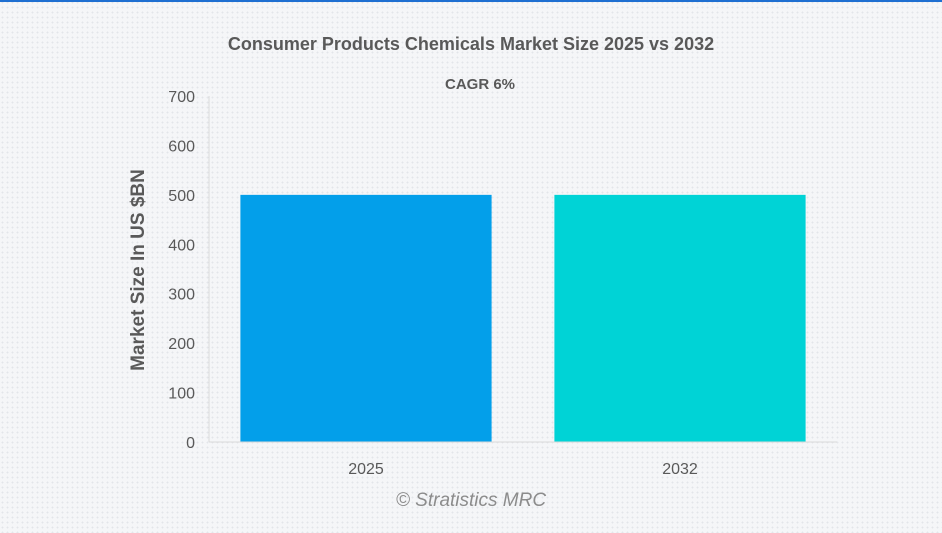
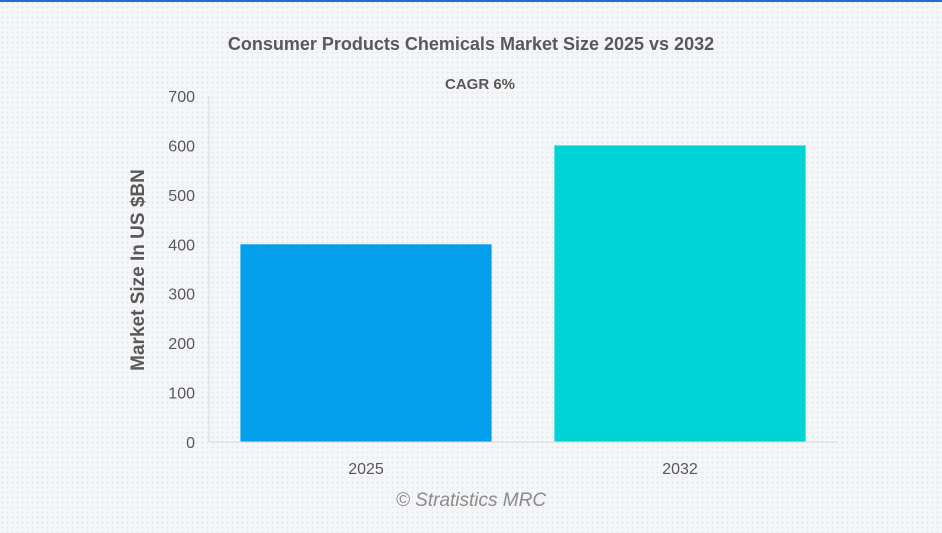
2025: 500 -> 400
2032: 500 -> 600
